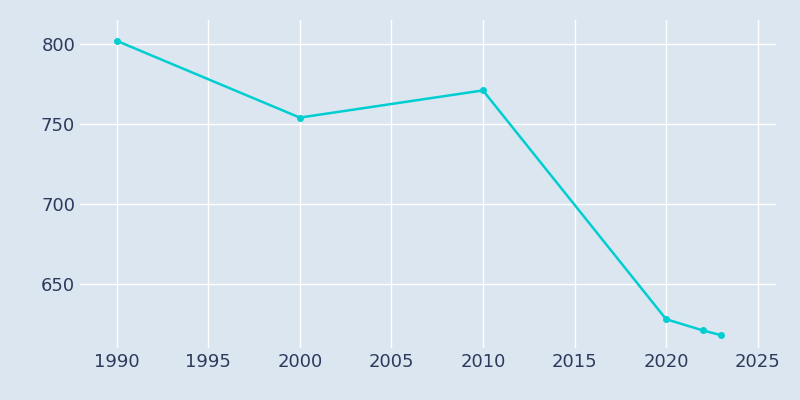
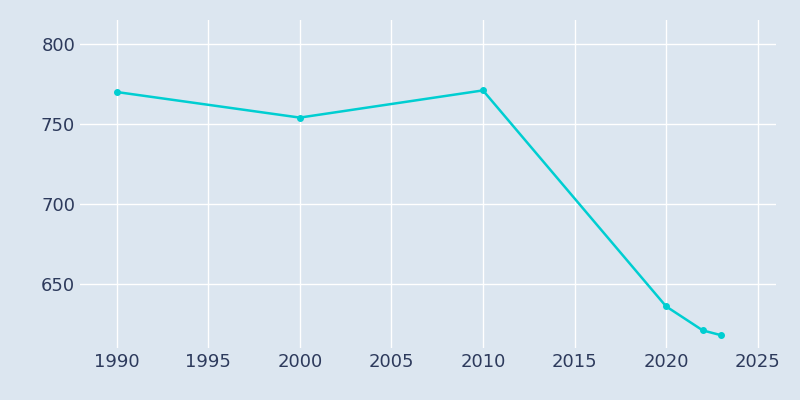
1990: 802 -> 770
2020: 628 -> 636
